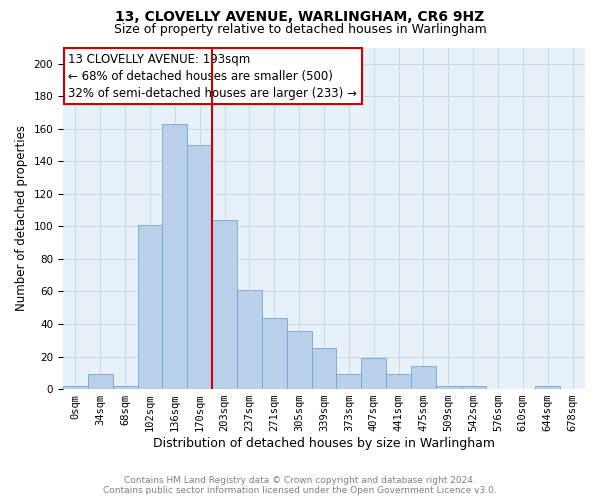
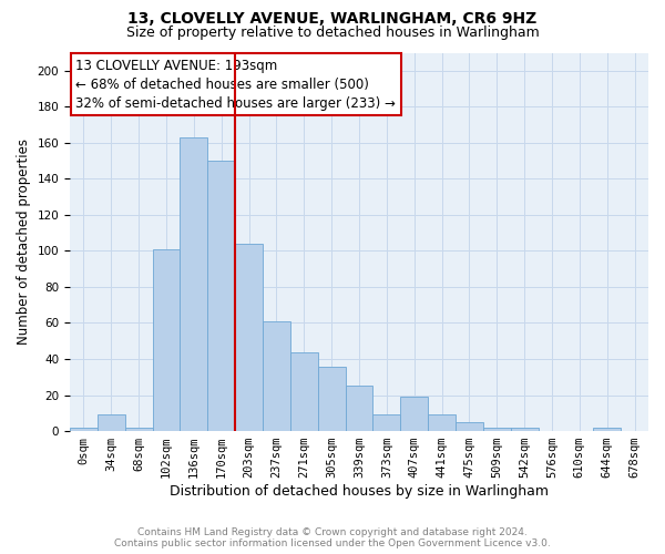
475sqm: 14 -> 5
